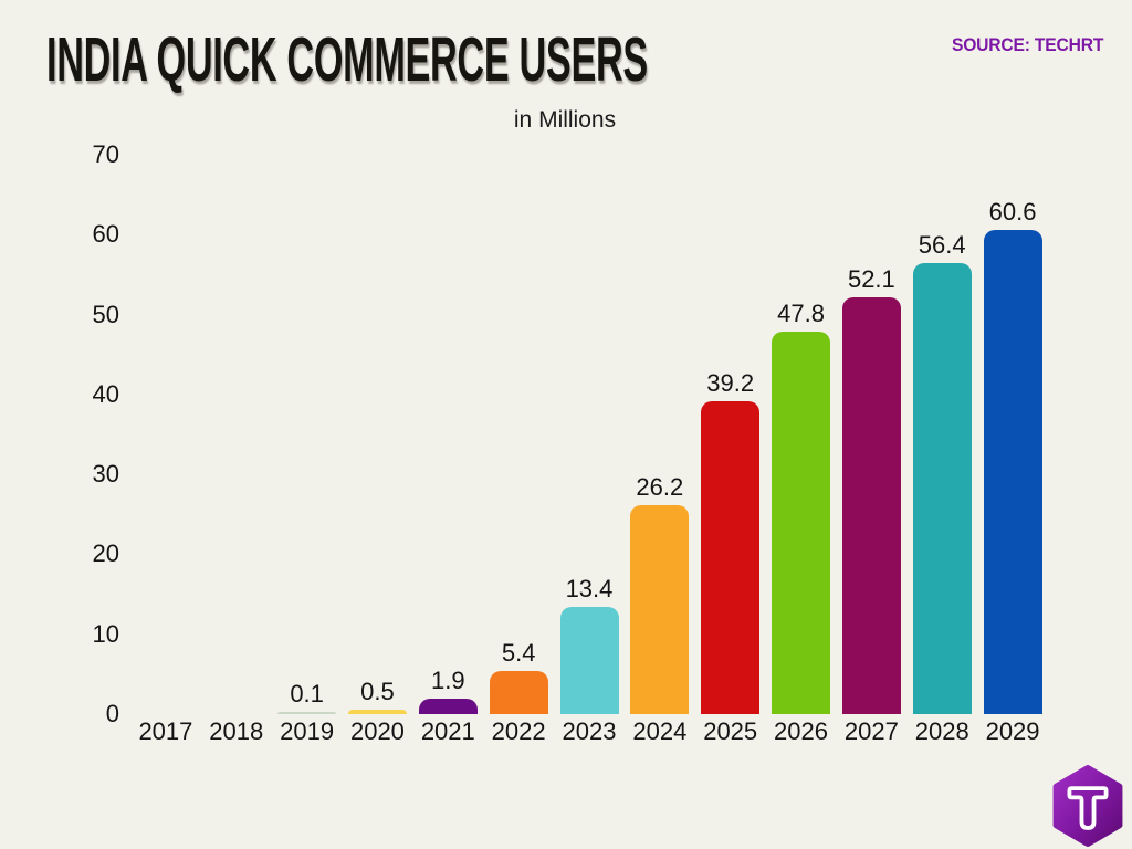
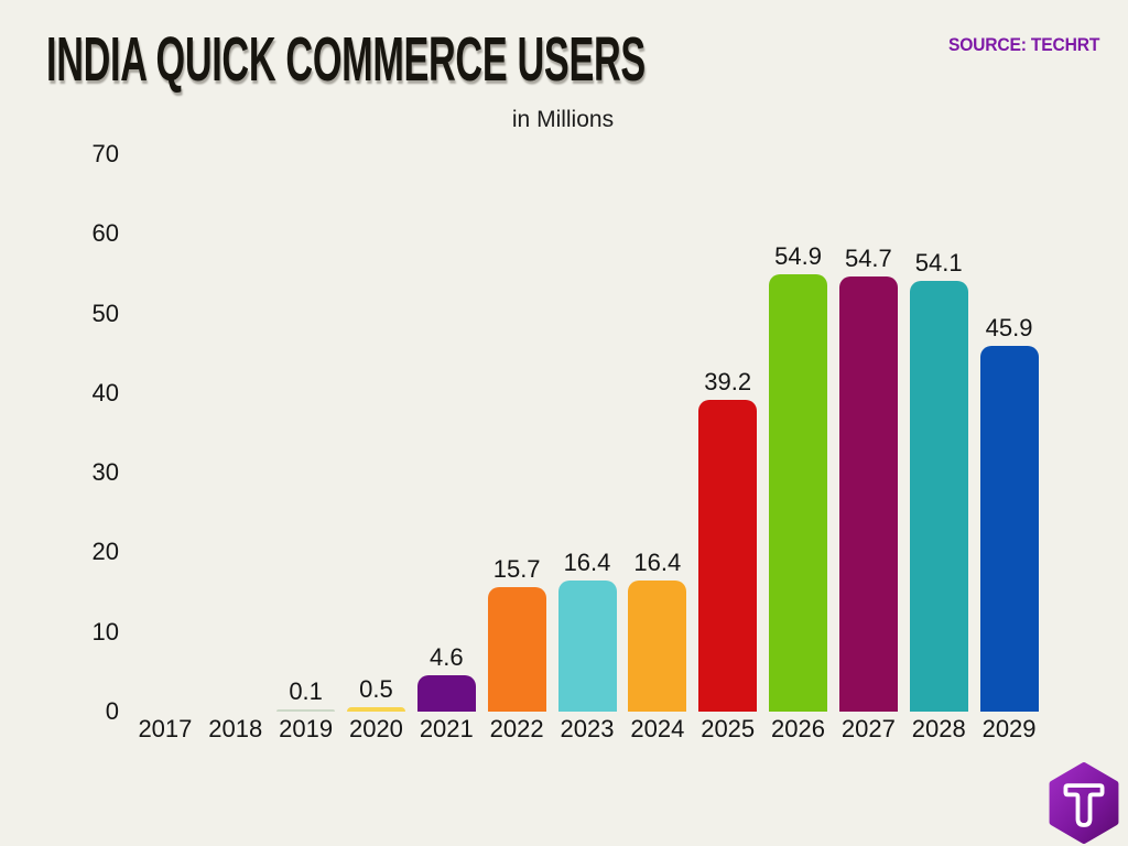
2021: 1.9 -> 4.6
2022: 5.4 -> 15.7
2023: 13.4 -> 16.4
2024: 26.2 -> 16.4
2026: 47.8 -> 54.9
2027: 52.1 -> 54.7
2028: 56.4 -> 54.1
2029: 60.6 -> 45.9
